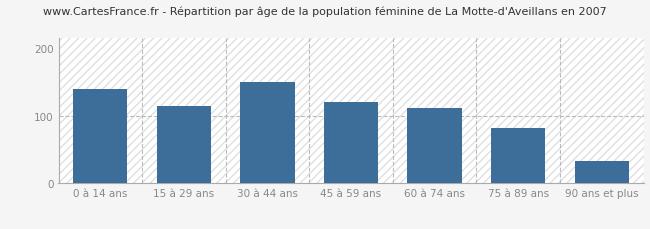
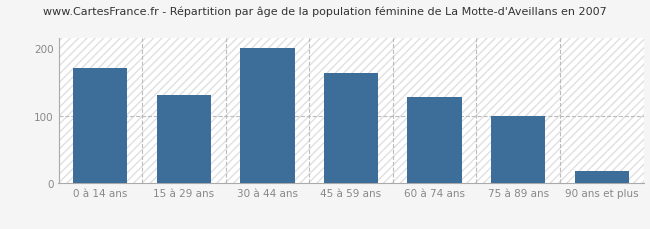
0 à 14 ans: 140 -> 170
15 à 29 ans: 114 -> 130
30 à 44 ans: 150 -> 201
45 à 59 ans: 120 -> 163
60 à 74 ans: 112 -> 127
75 à 89 ans: 82 -> 100
90 ans et plus: 32 -> 18
